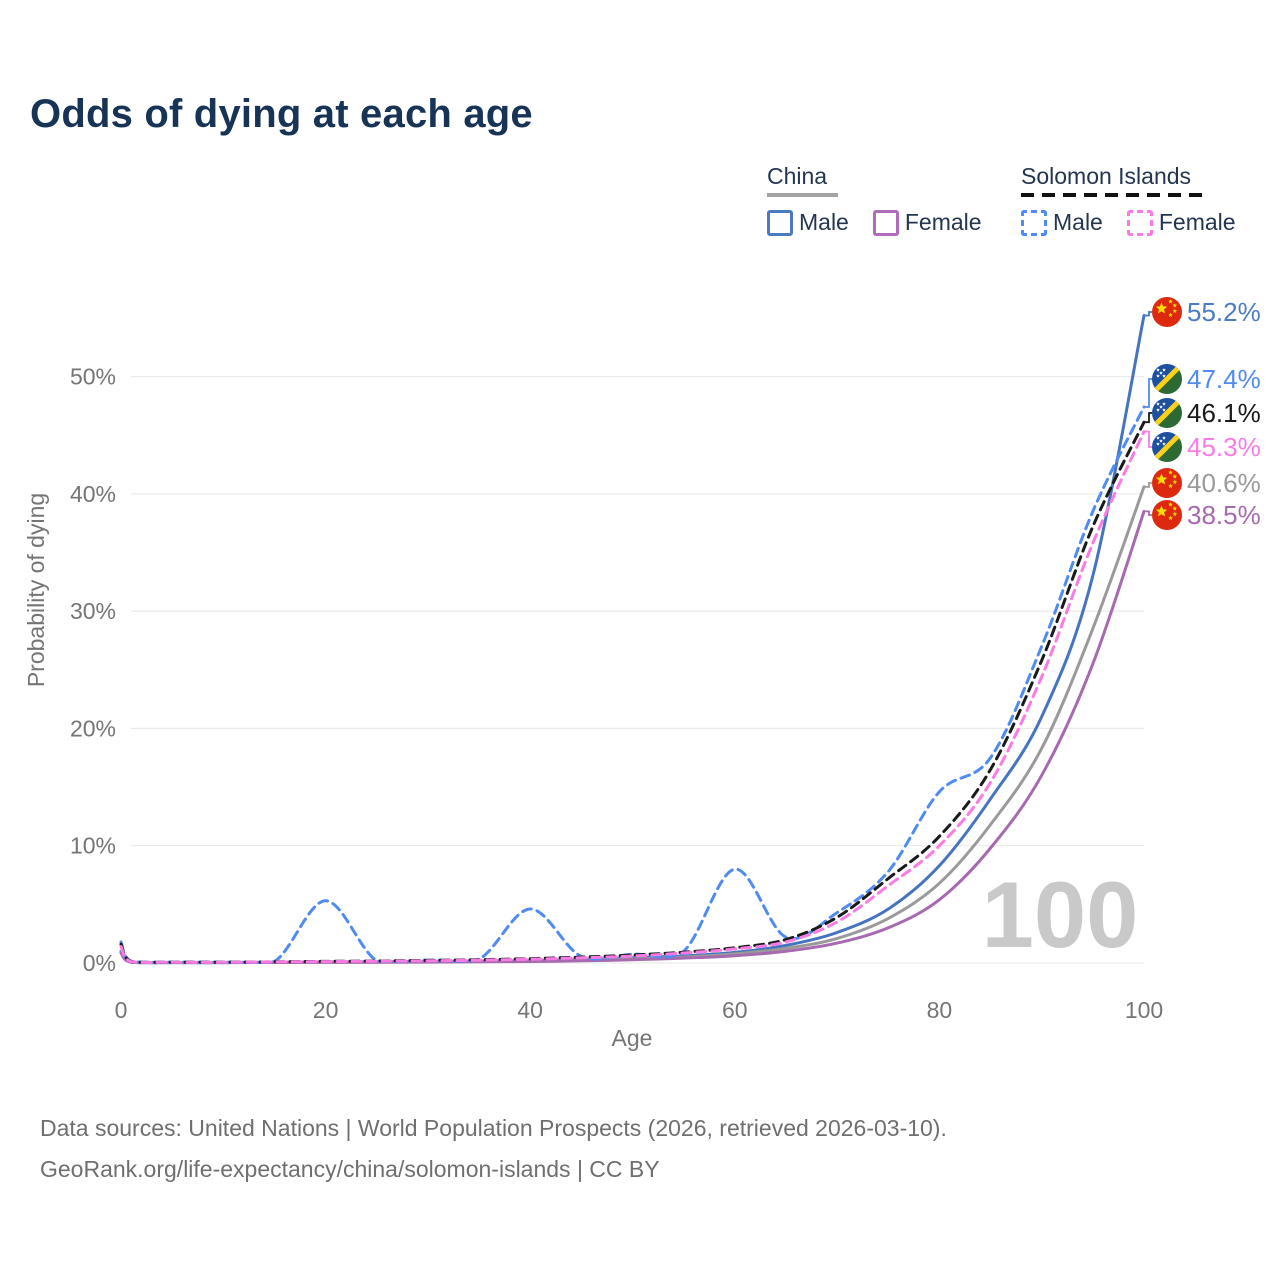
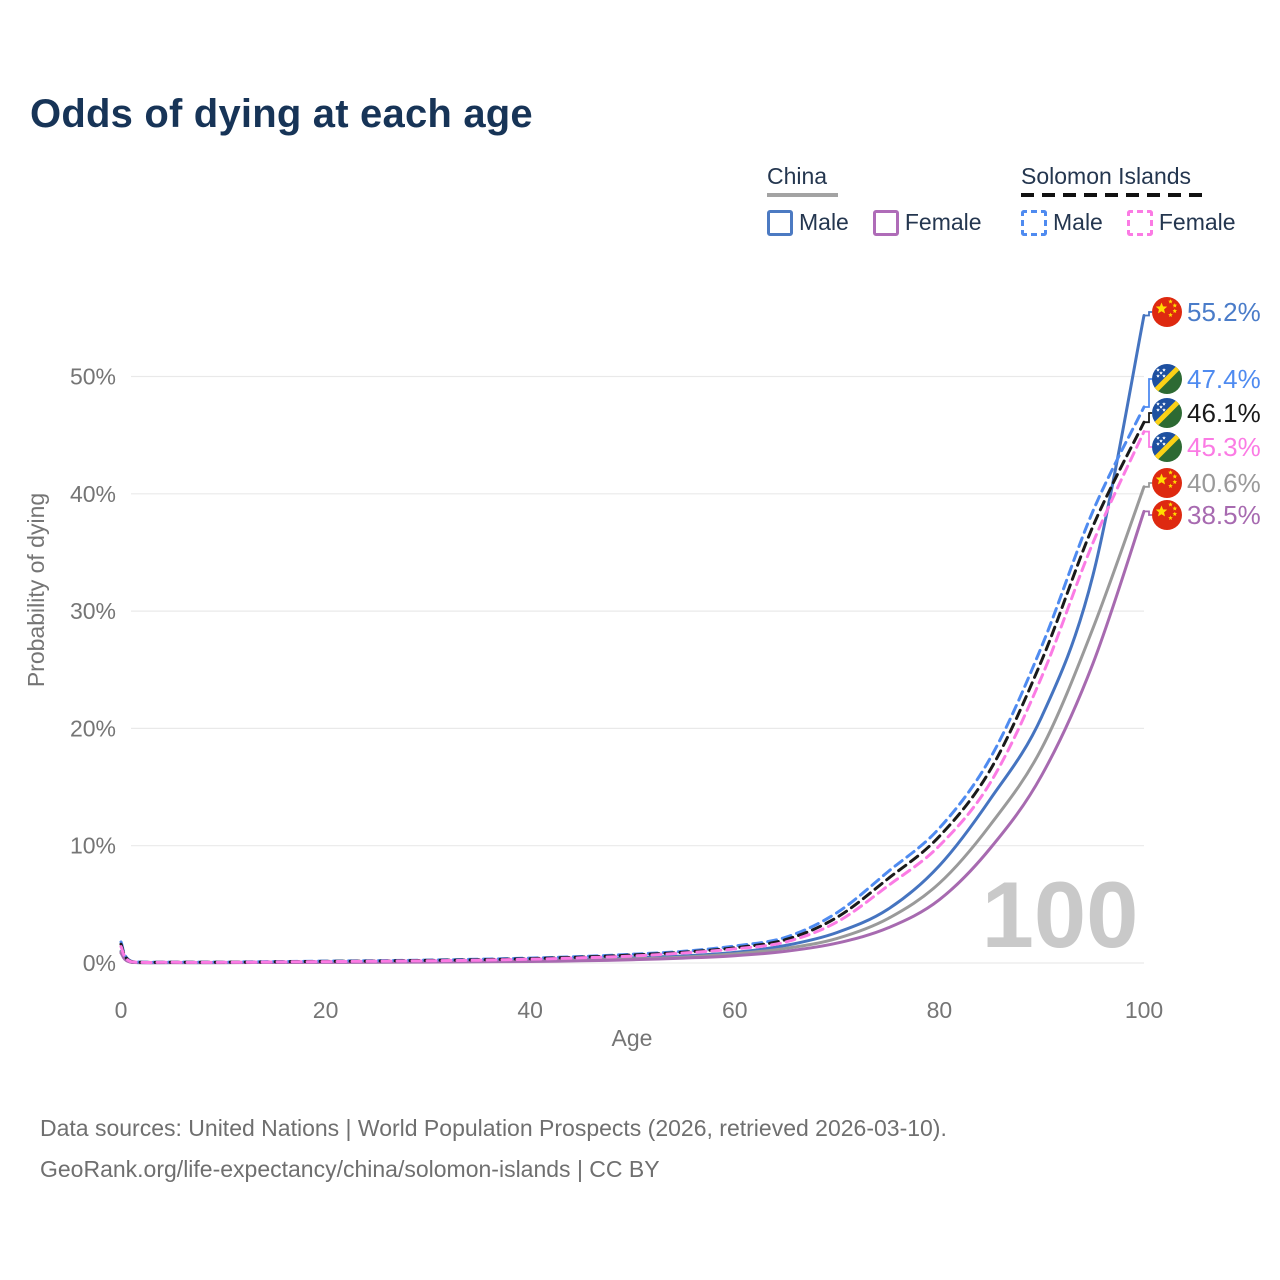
Solomon Islands Male/20: 5.3% -> 0.2%
Solomon Islands Male/40: 4.6% -> 0.4%
Solomon Islands Male/60: 8.0% -> 1.4%
Solomon Islands Male/80: 14.6% -> 11.5%
